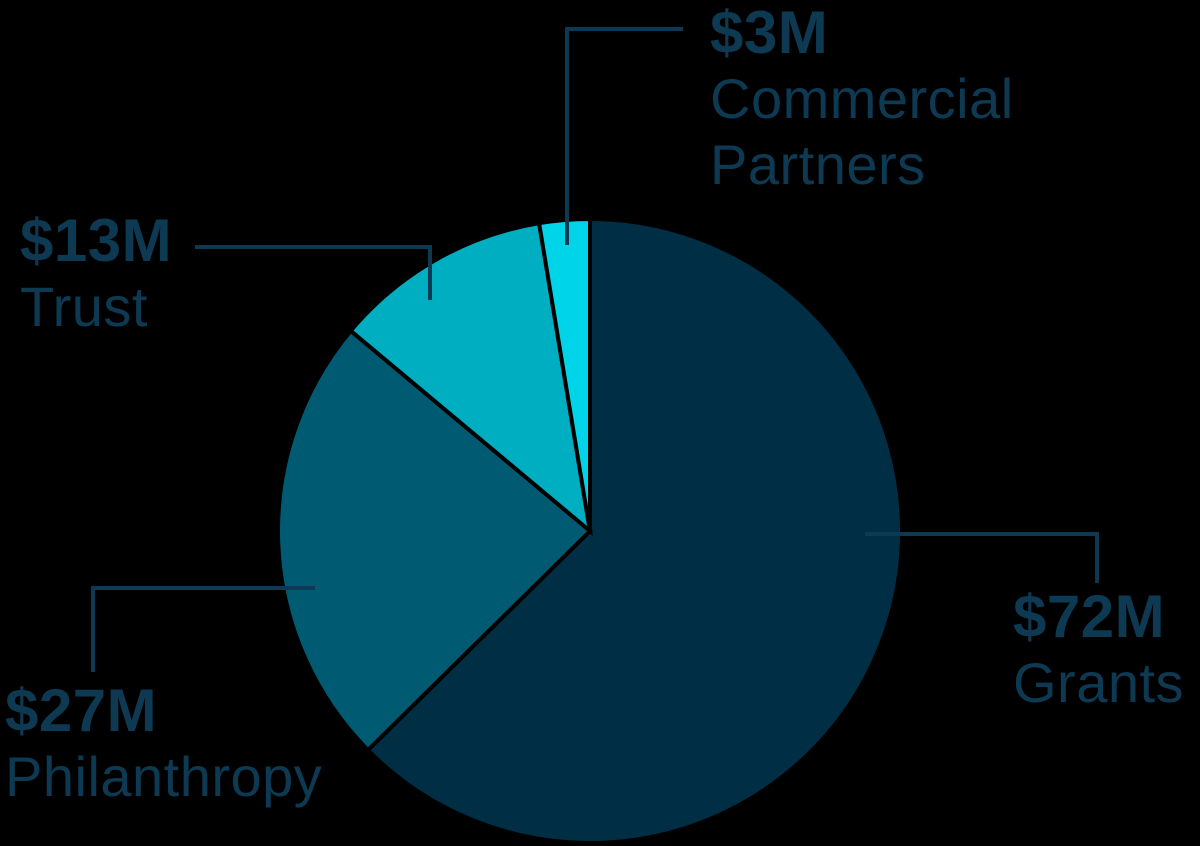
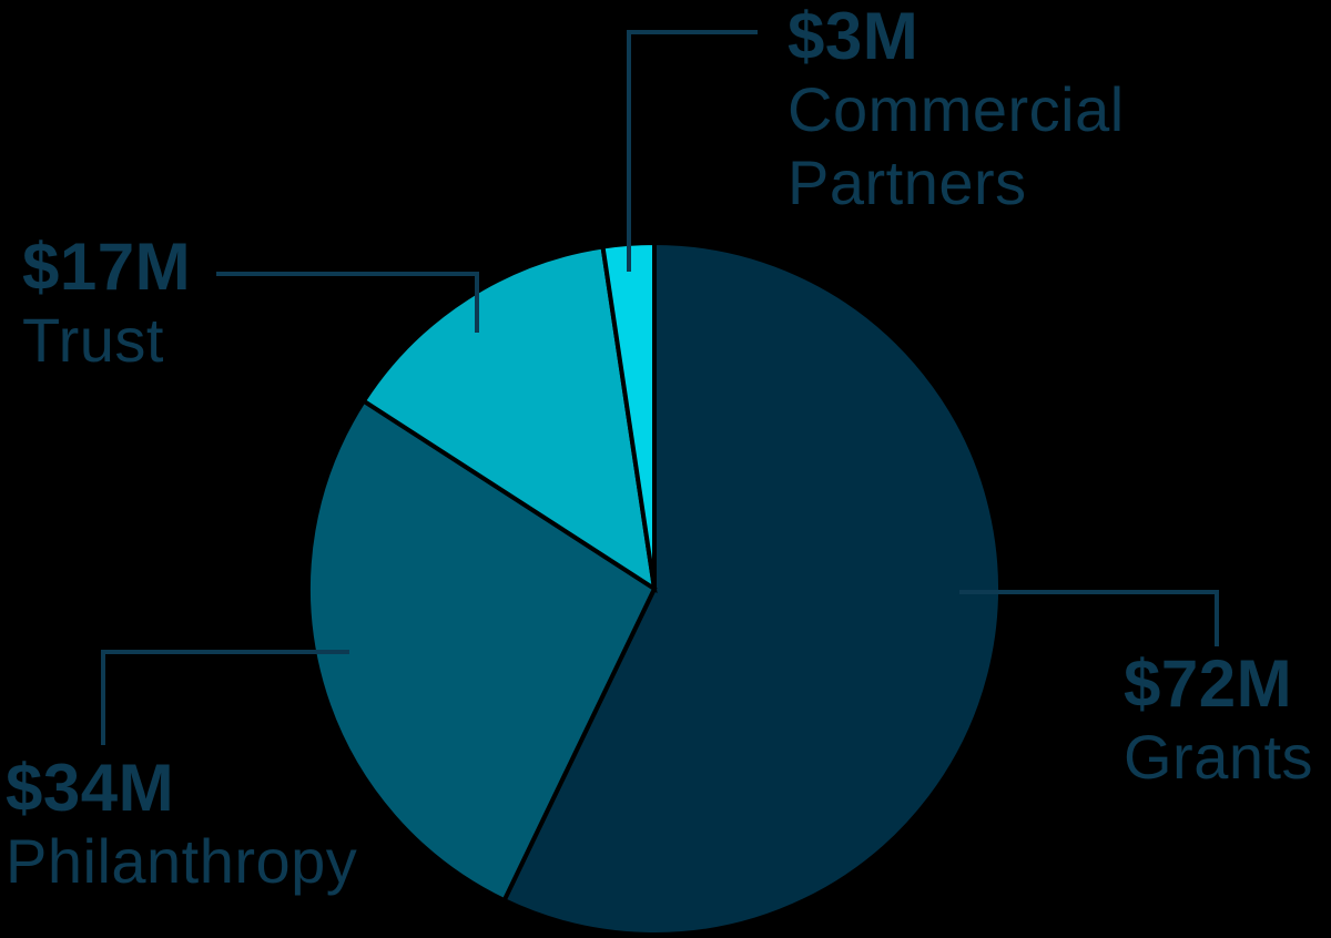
Philanthropy: $27M -> $34M
Trust: $13M -> $17M
